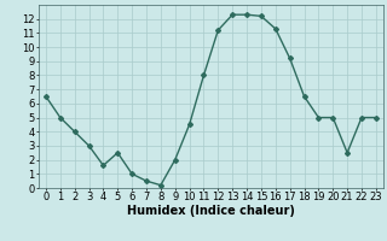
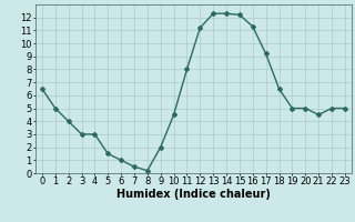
4: 1.6 -> 3.0
5: 2.5 -> 1.5
21: 2.5 -> 4.5
